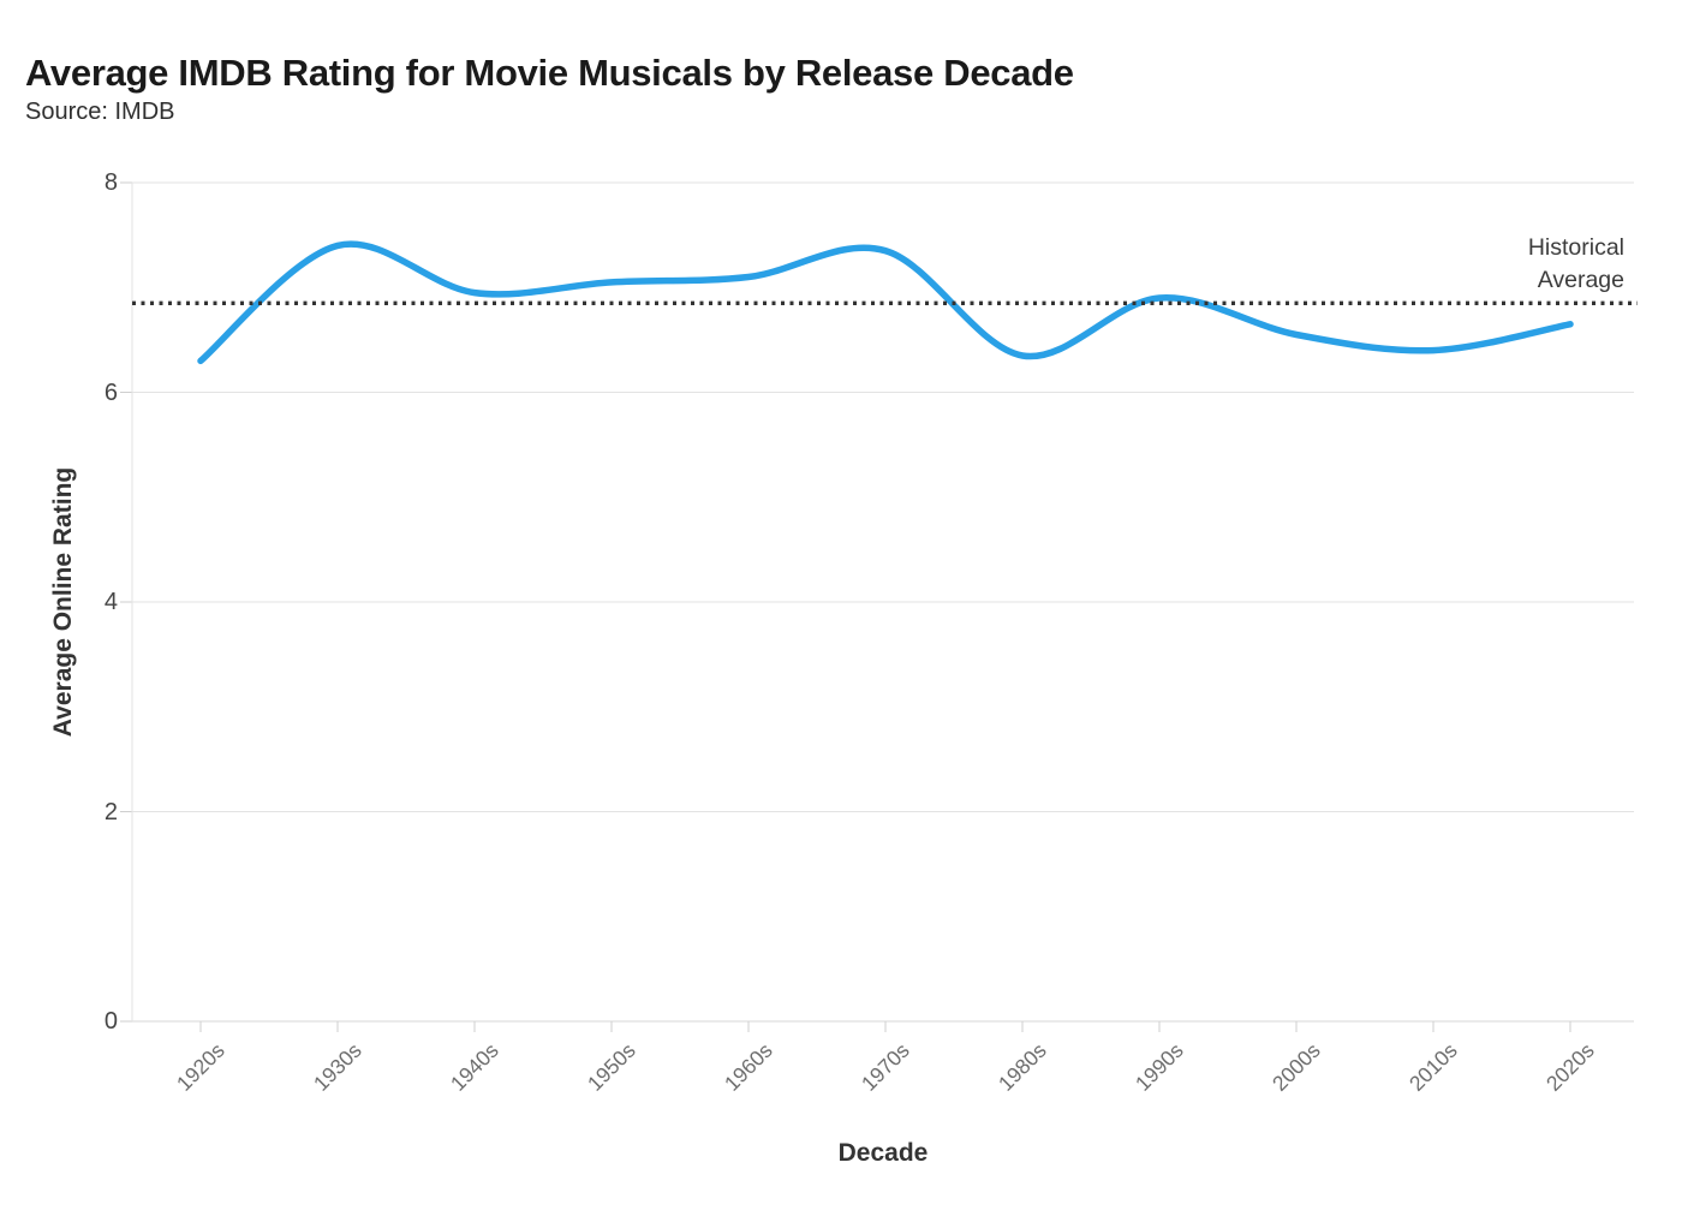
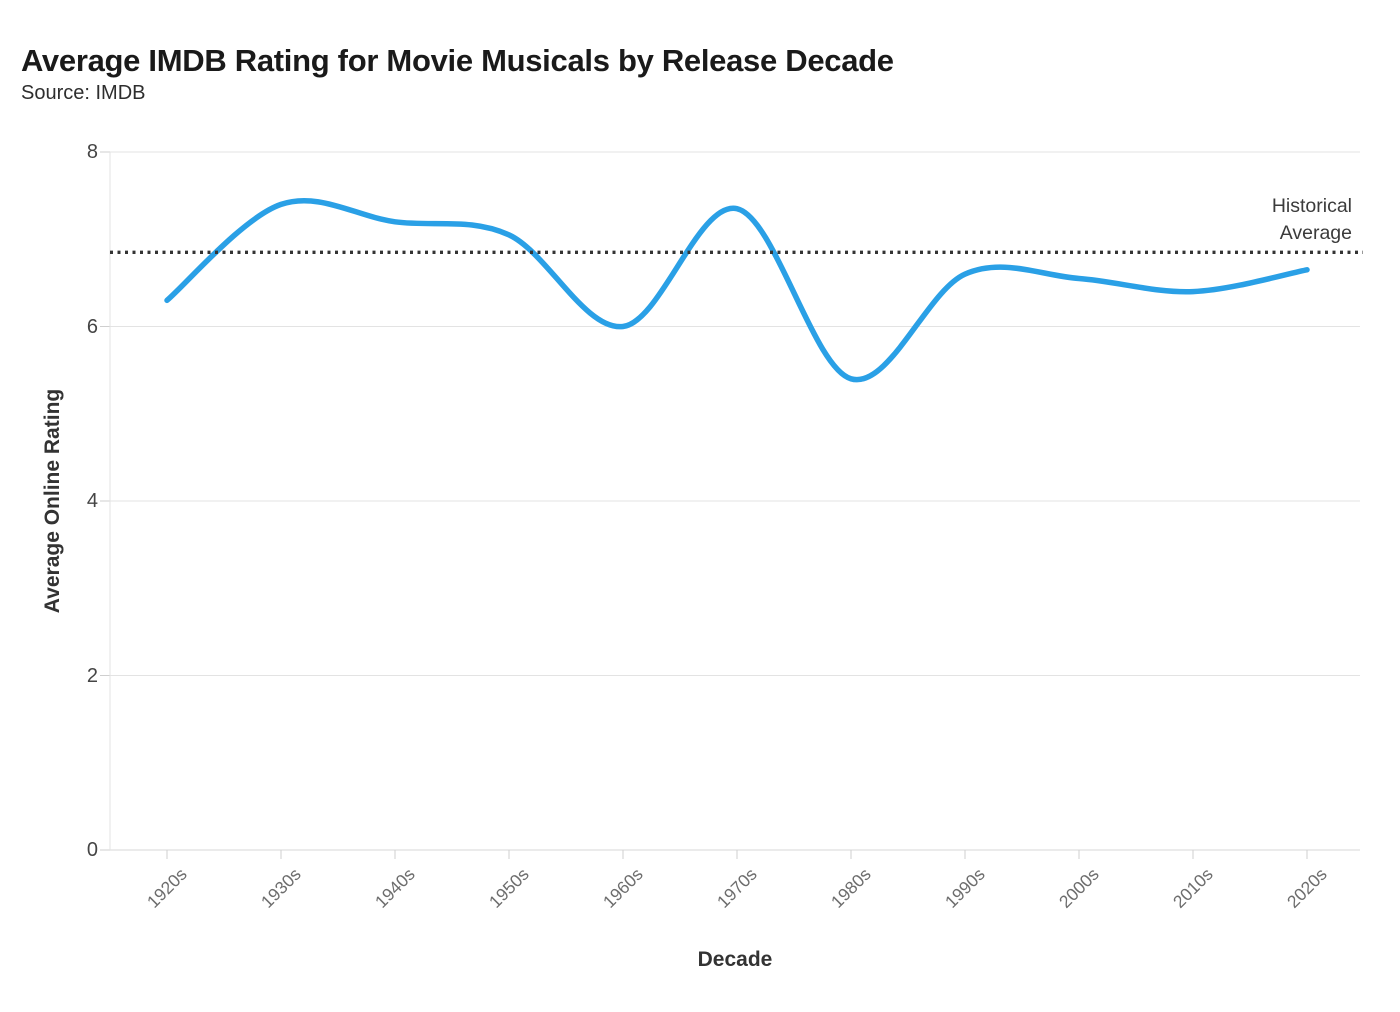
1940s: 7.0 -> 7.2
1960s: 7.1 -> 6.0
1980s: 6.3 -> 5.4
1990s: 6.9 -> 6.6
